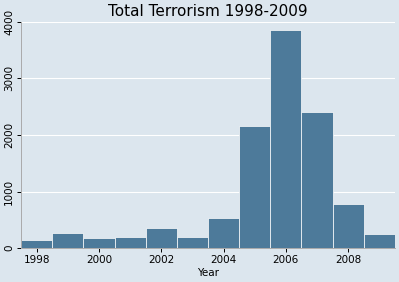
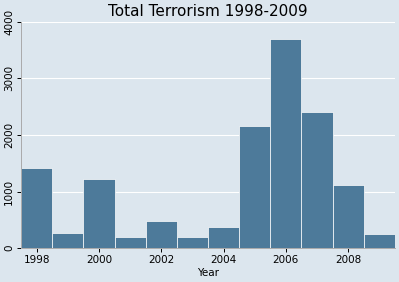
1998: 150 -> 1420
2000: 170 -> 1220
2002: 360 -> 480
2004: 530 -> 380
2006: 3850 -> 3700
2008: 780 -> 1120
